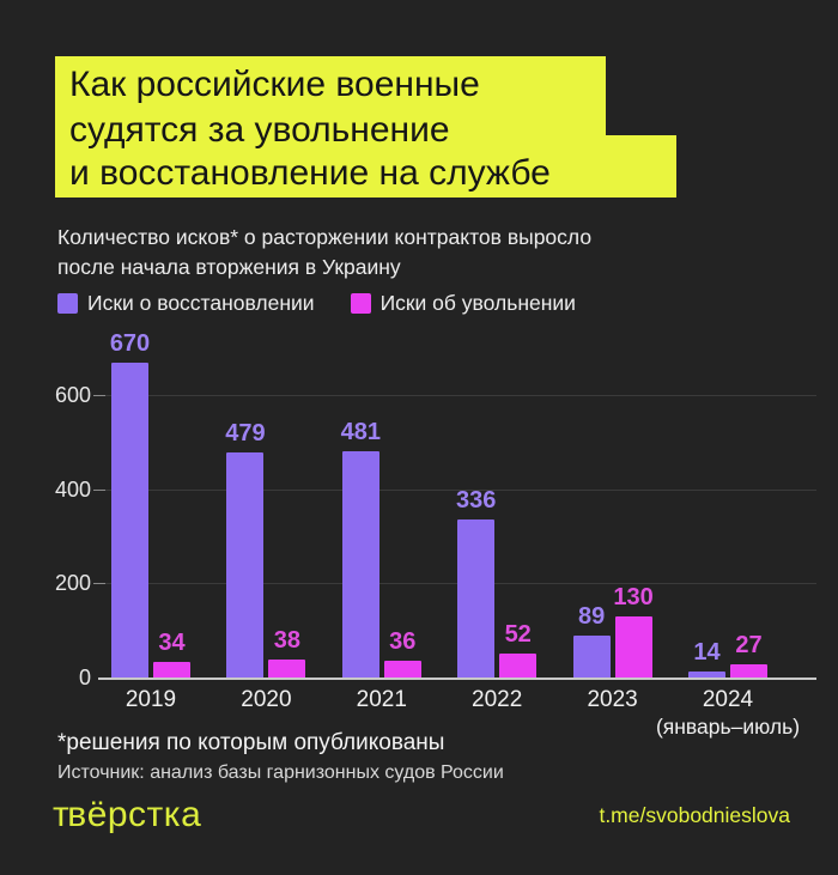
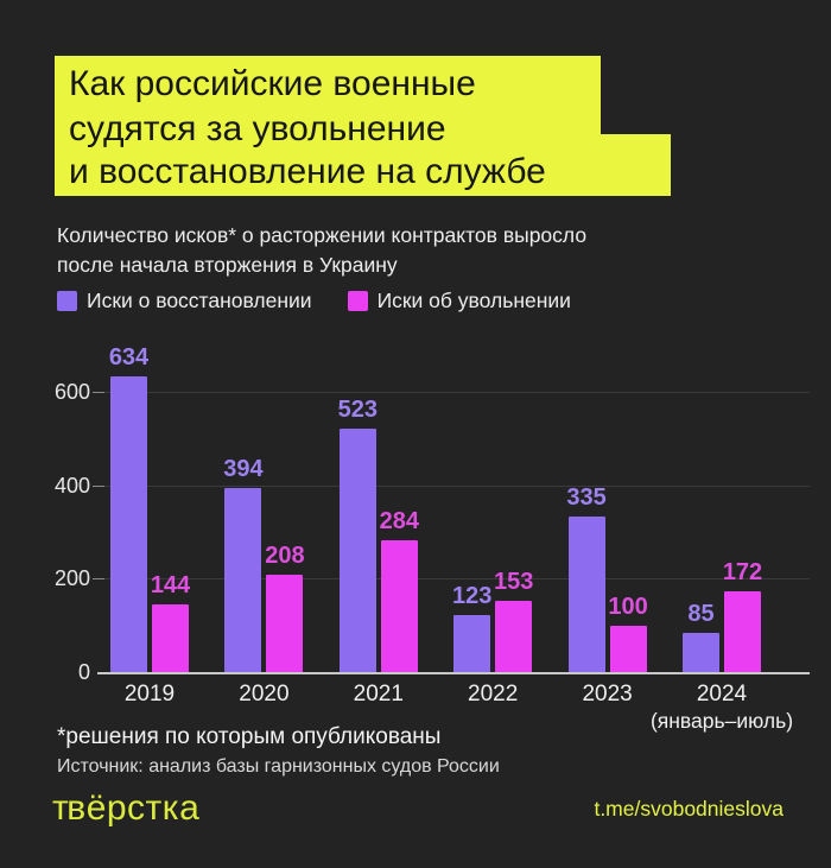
Иски о восстановлении/2019: 670 -> 634
Иски об увольнении/2019: 34 -> 144
Иски о восстановлении/2020: 479 -> 394
Иски об увольнении/2020: 38 -> 208
Иски о восстановлении/2021: 481 -> 523
Иски об увольнении/2021: 36 -> 284
Иски о восстановлении/2022: 336 -> 123
Иски об увольнении/2022: 52 -> 153
Иски о восстановлении/2023: 89 -> 335
Иски об увольнении/2023: 130 -> 100
Иски о восстановлении/2024: 14 -> 85
Иски об увольнении/2024: 27 -> 172
